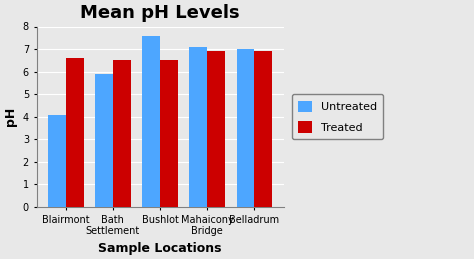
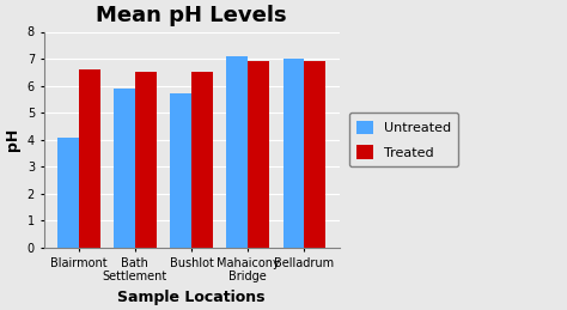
Untreated/Bushlot: 7.6 -> 5.7
